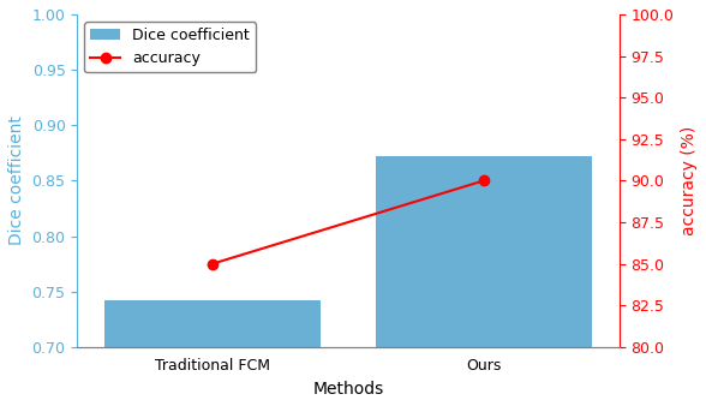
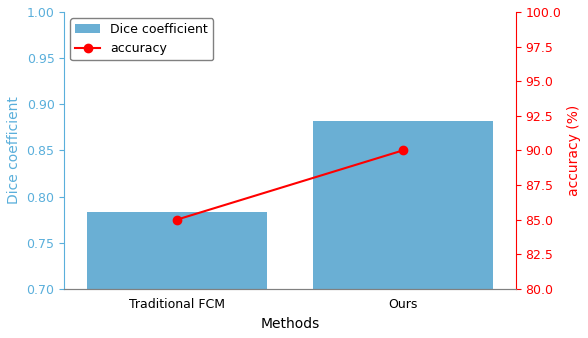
Traditional FCM: 0.742 -> 0.783
Ours: 0.872 -> 0.882
